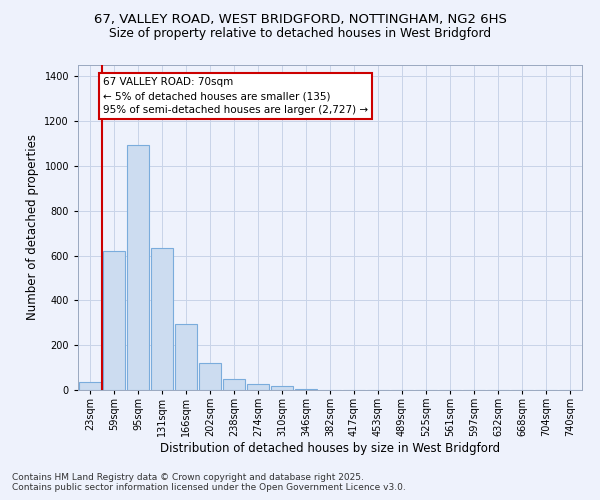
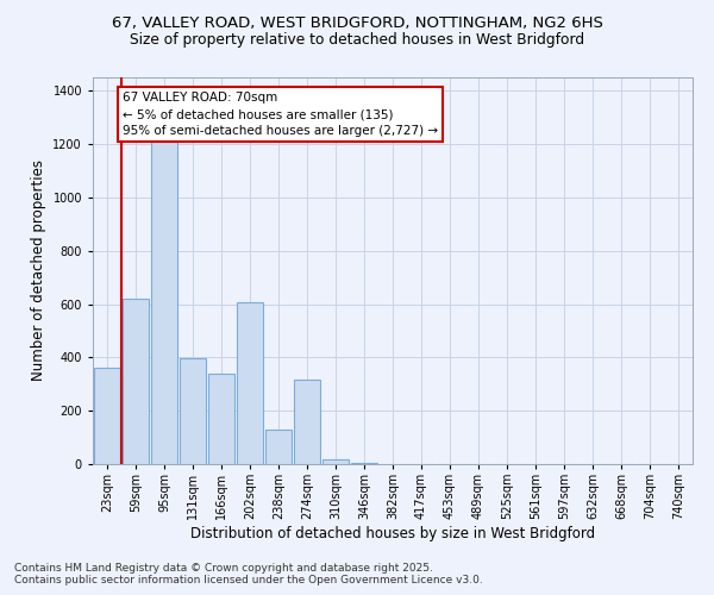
23sqm: 35 -> 360
95sqm: 1095 -> 1220
131sqm: 635 -> 395
166sqm: 295 -> 340
202sqm: 120 -> 605
238sqm: 48 -> 130
274sqm: 28 -> 315
